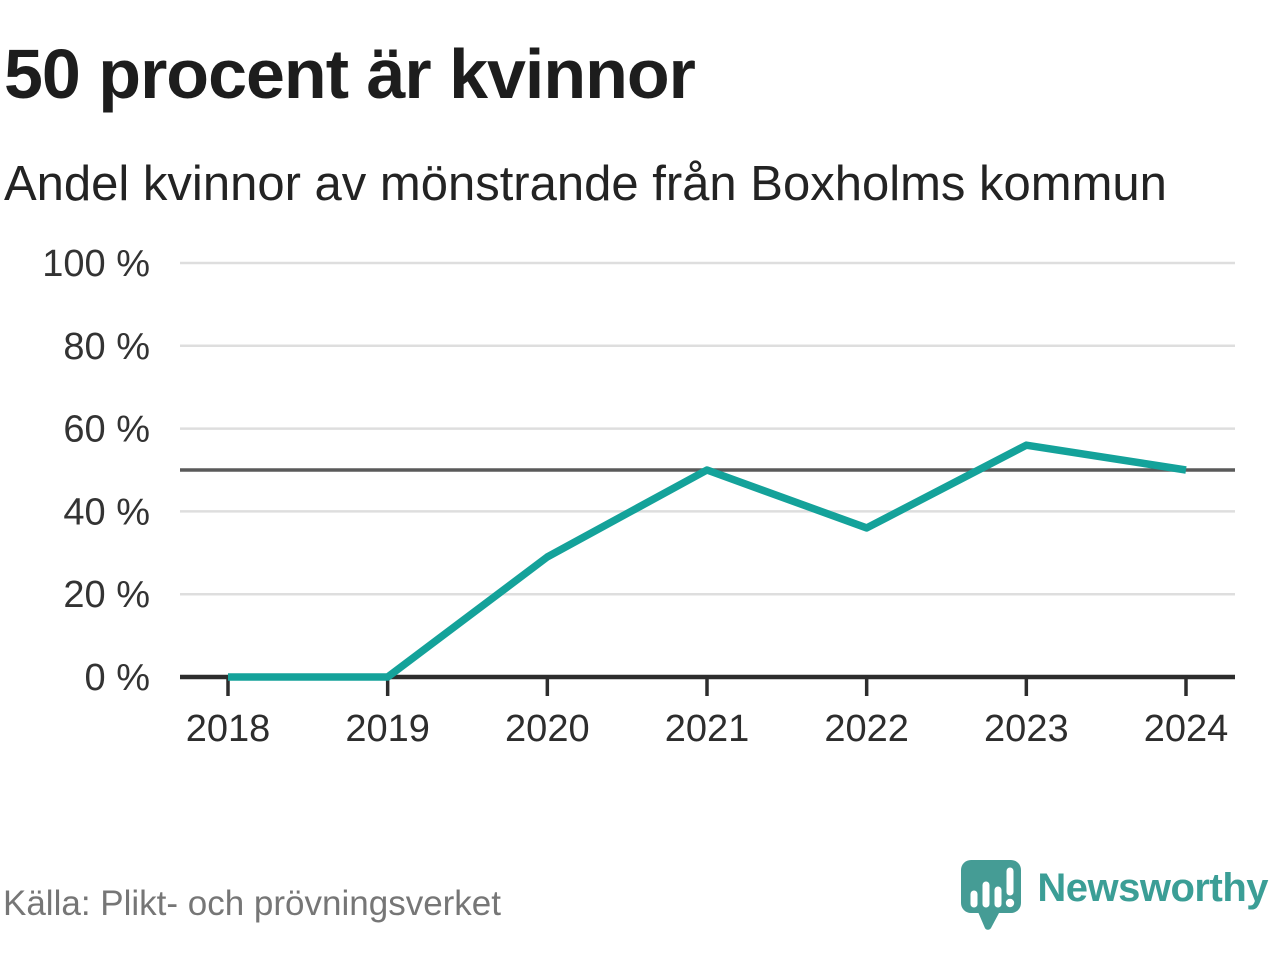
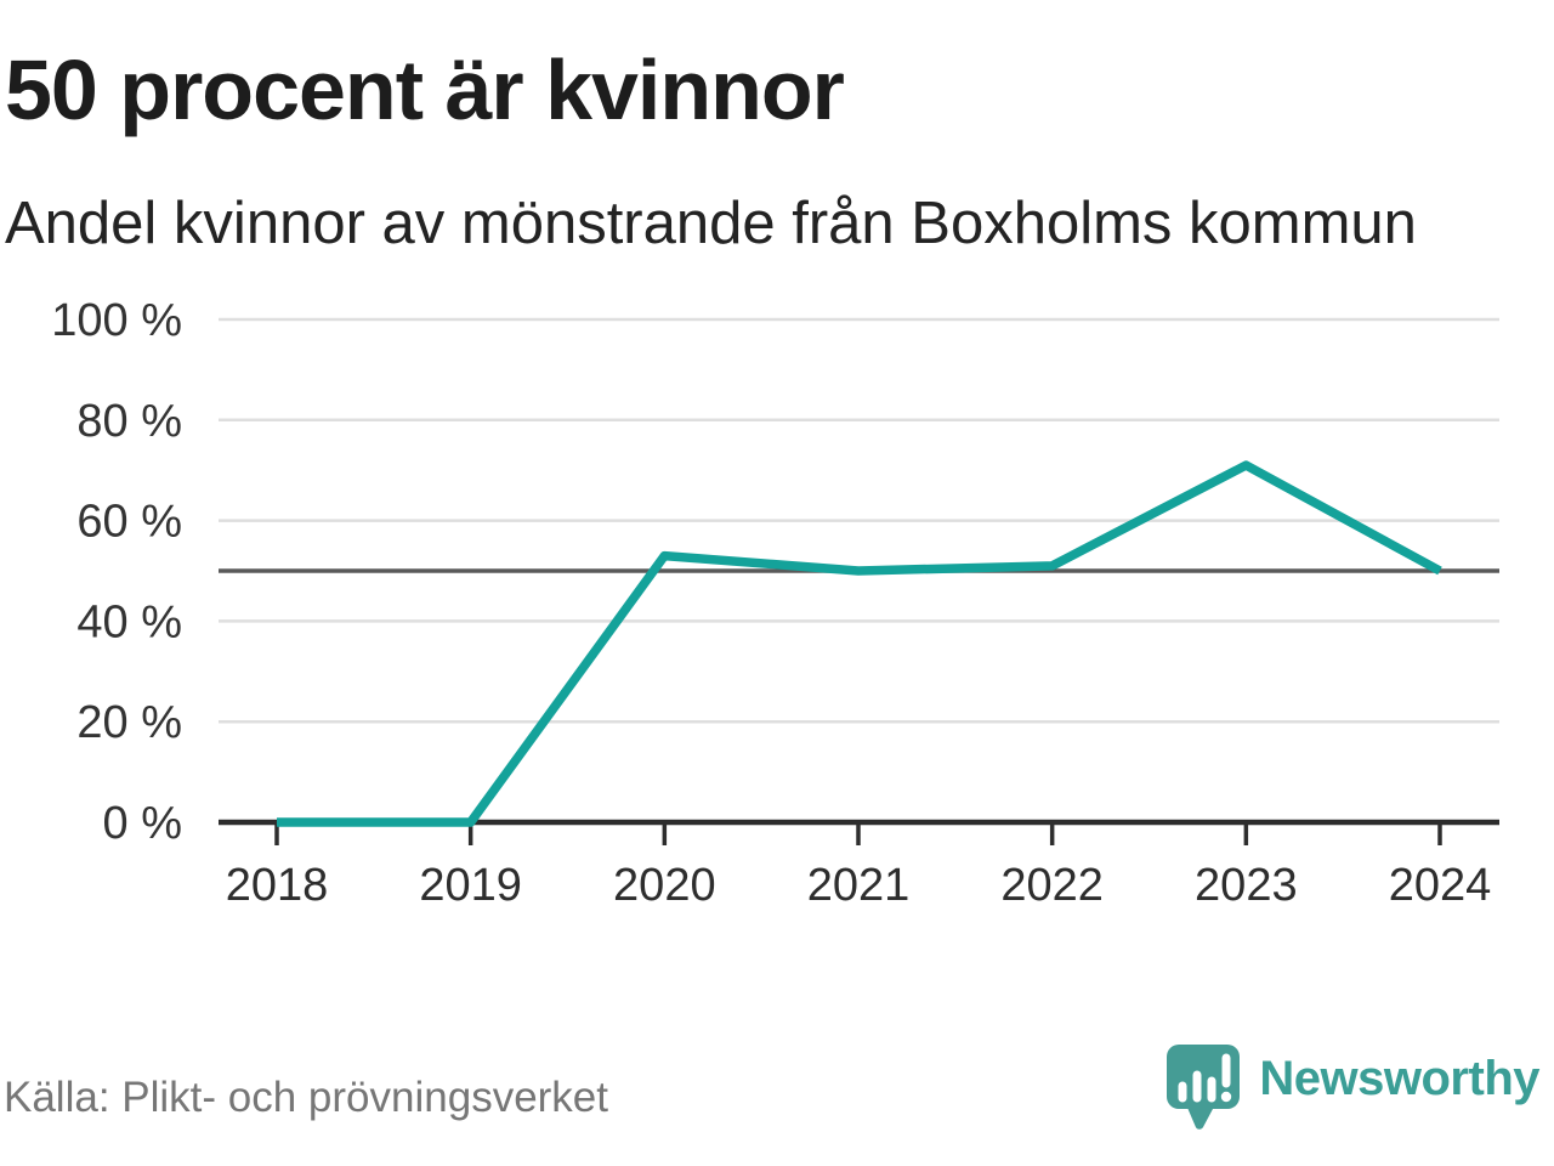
2020: 29% -> 53%
2022: 36% -> 51%
2023: 56% -> 71%
